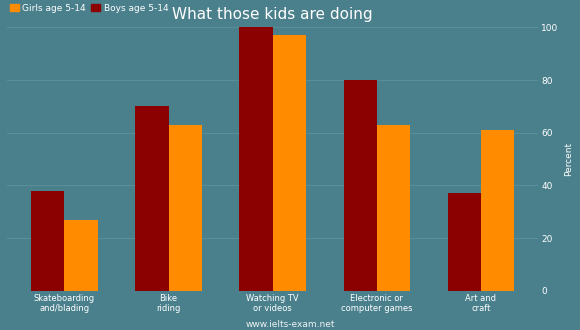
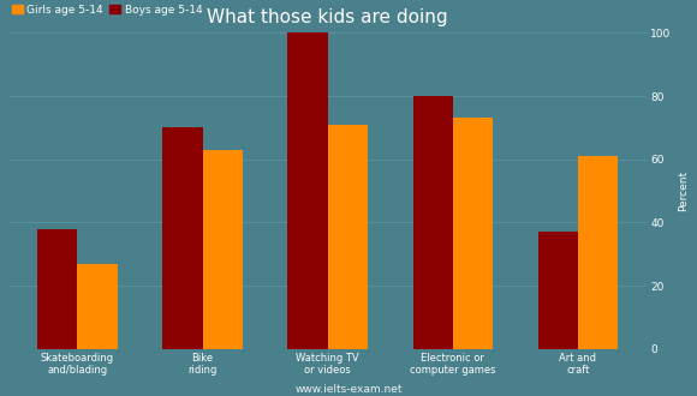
Girls age 5-14/Watching TV or videos: 97 -> 71
Girls age 5-14/Electronic or computer games: 63 -> 73
